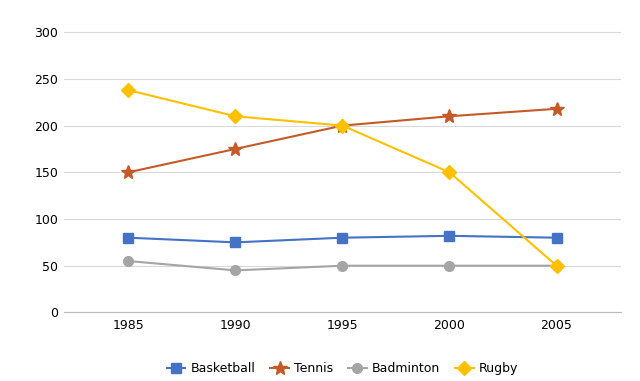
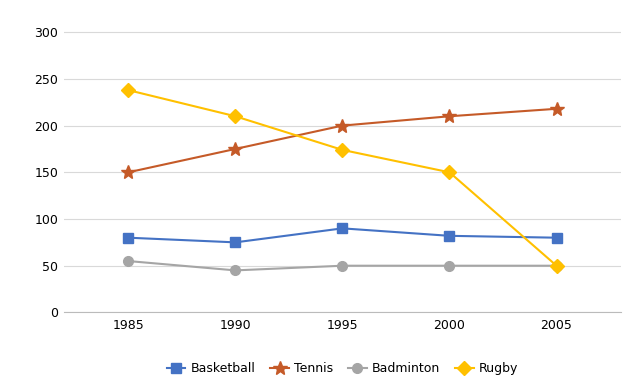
Basketball/1995: 80 -> 90
Rugby/1995: 200 -> 174
